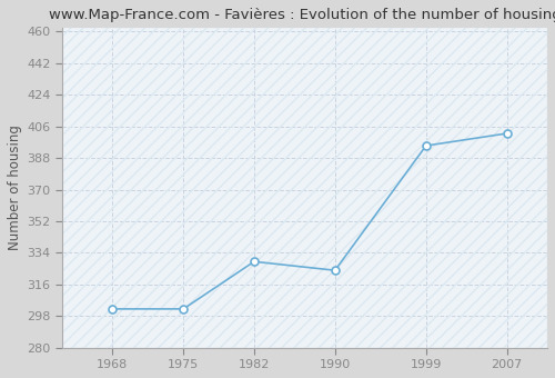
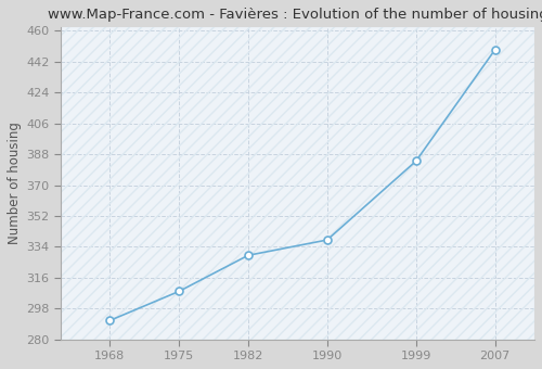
1968: 302 -> 291
1975: 302 -> 308
1990: 324 -> 338
1999: 395 -> 384
2007: 402 -> 449
